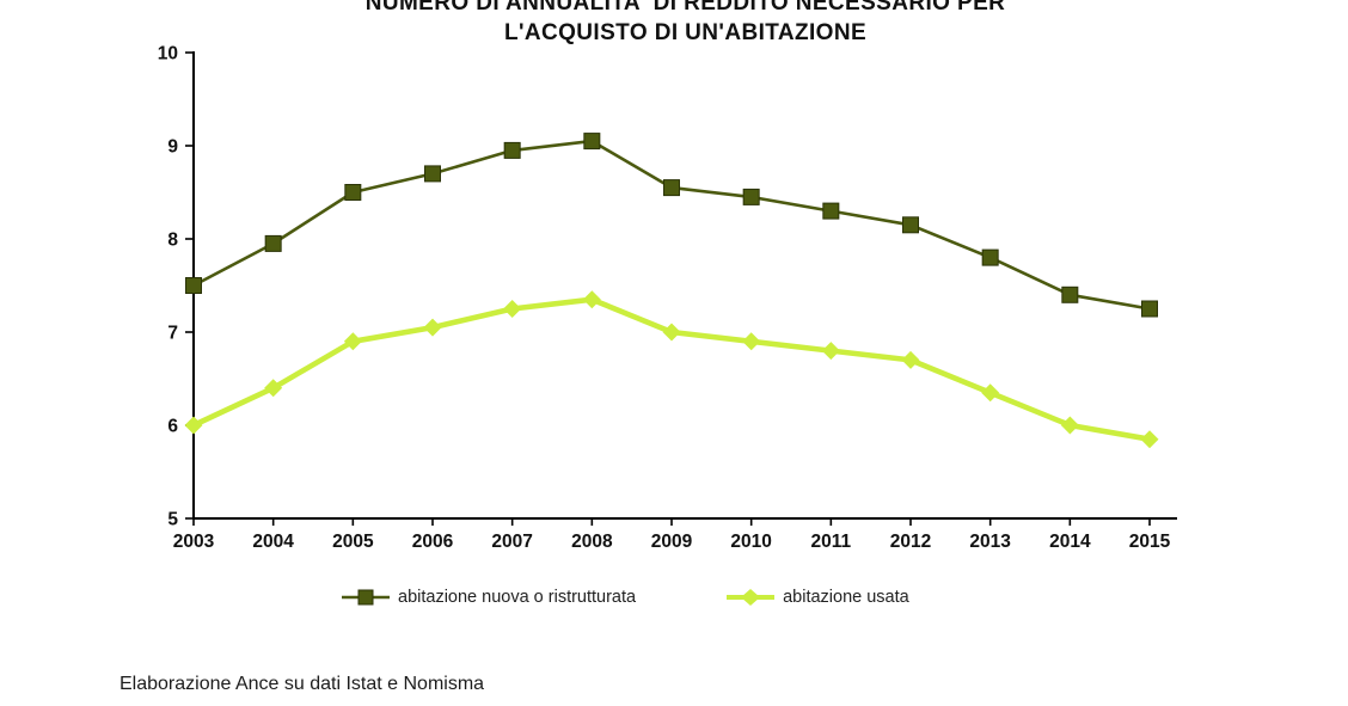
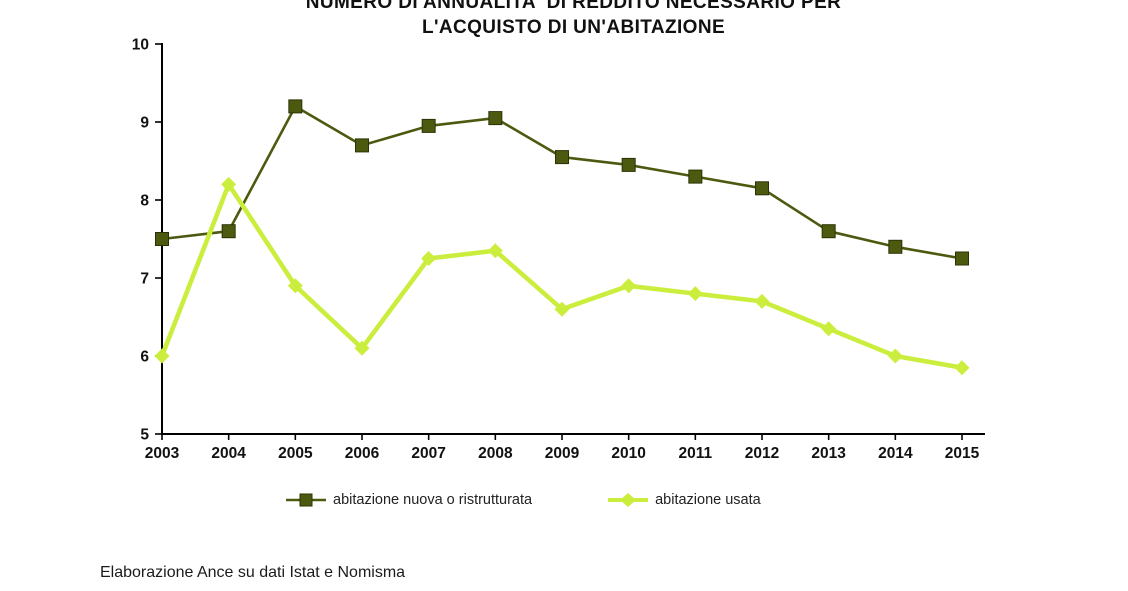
abitazione nuova o ristrutturata/2004: 8.0 -> 7.6
abitazione usata/2004: 6.4 -> 8.2
abitazione nuova o ristrutturata/2005: 8.5 -> 9.2
abitazione usata/2006: 7.0 -> 6.1
abitazione usata/2009: 7.0 -> 6.6
abitazione nuova o ristrutturata/2013: 7.8 -> 7.6
